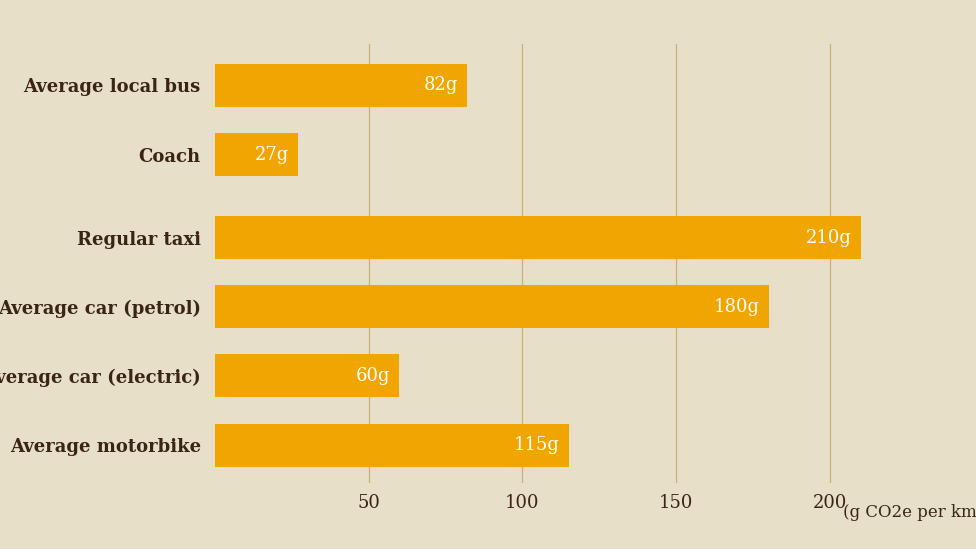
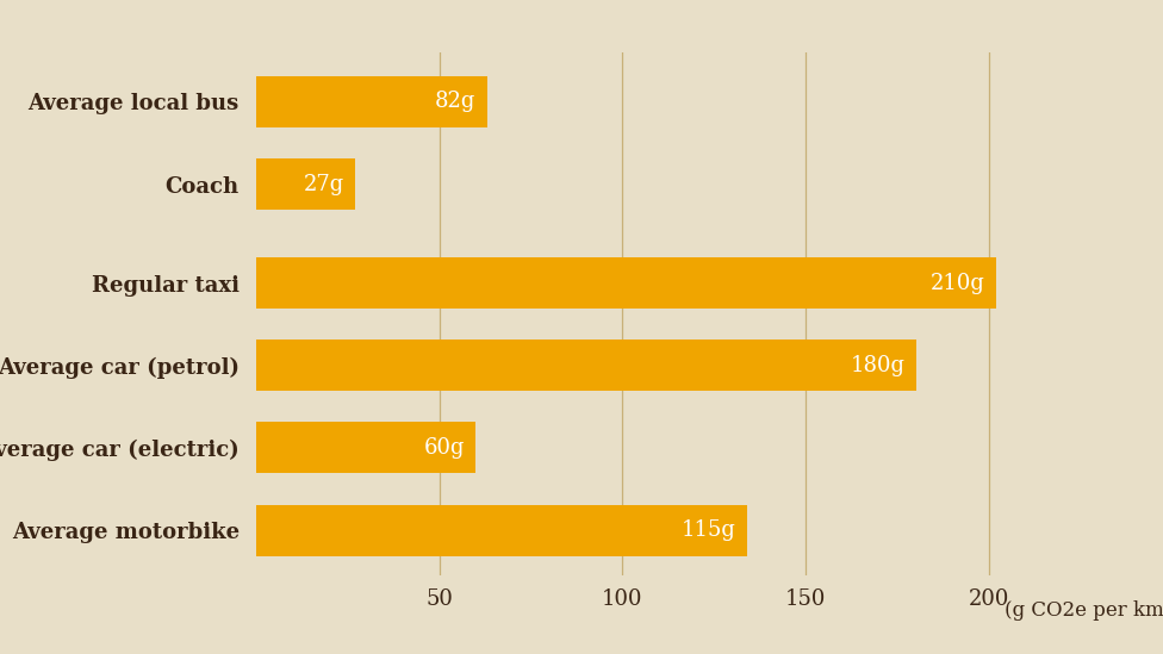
Average local bus: 82 -> 63
Regular taxi: 210 -> 202
Average motorbike: 115 -> 134
